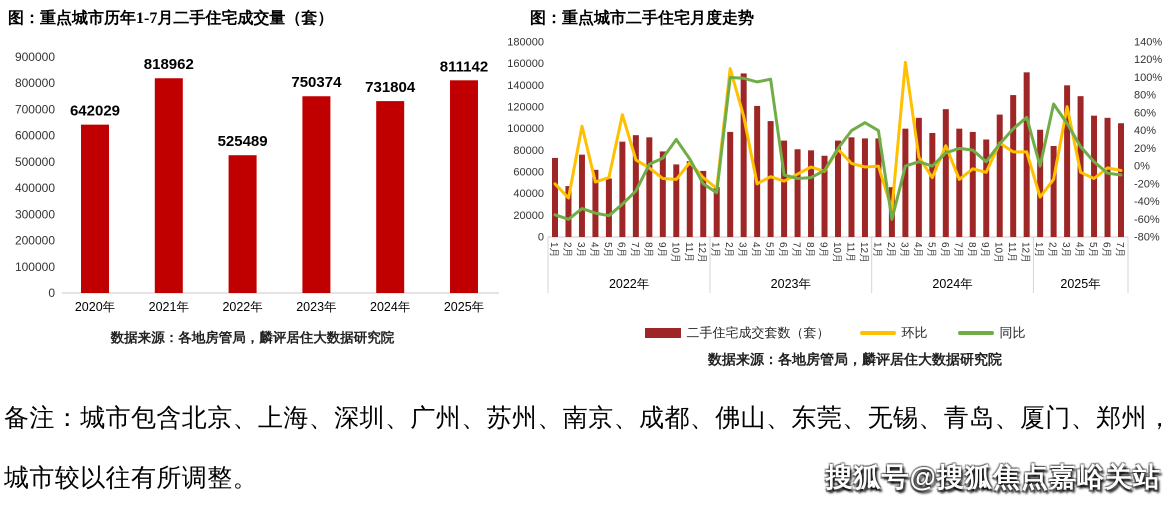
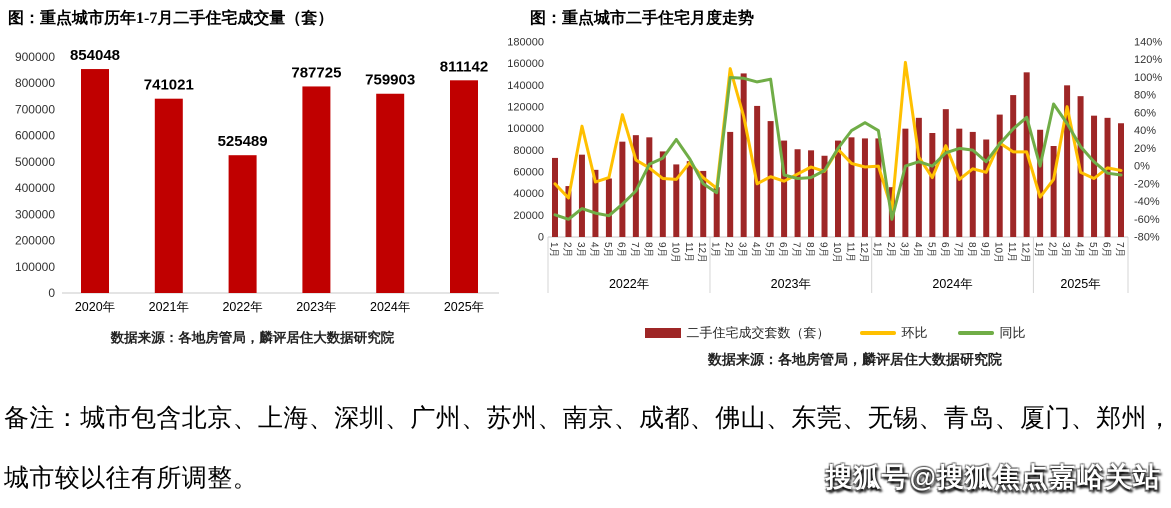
图：重点城市历年1-7月二手住宅成交量（套）/2020年: 642029 -> 854048
图：重点城市历年1-7月二手住宅成交量（套）/2021年: 818962 -> 741021
图：重点城市历年1-7月二手住宅成交量（套）/2023年: 750374 -> 787725
图：重点城市历年1-7月二手住宅成交量（套）/2024年: 731804 -> 759903
